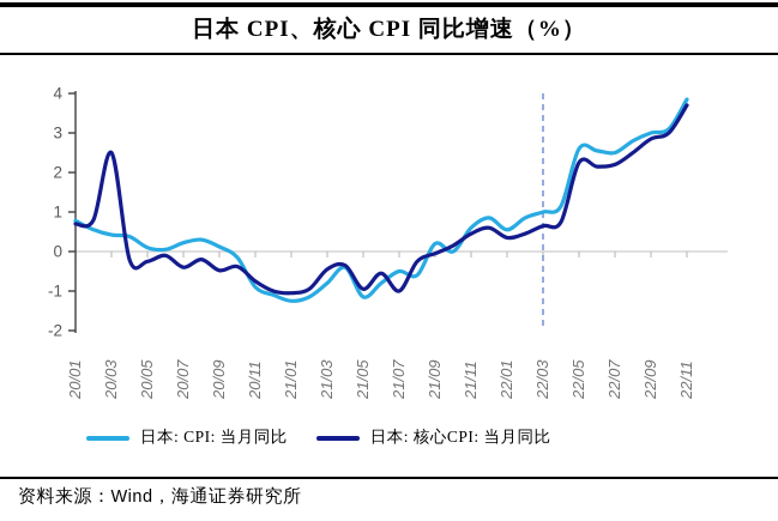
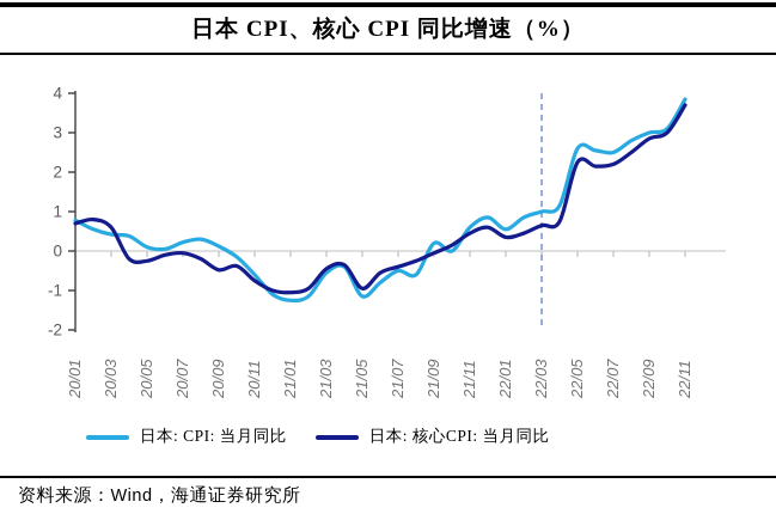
日本: 核心CPI: 当月同比/20/03: 2.5 -> 0.6
日本: 核心CPI: 当月同比/20/07: -0.4 -> -0.1
日本: CPI: 当月同比/20/11: -0.9 -> -0.6
日本: CPI: 当月同比/21/03: -0.8 -> -0.6
日本: 核心CPI: 当月同比/21/07: -1.0 -> -0.4
